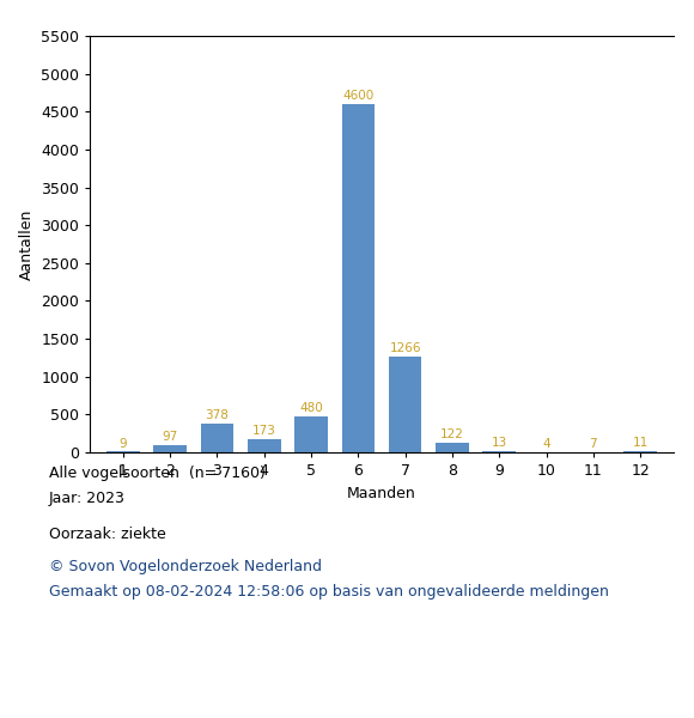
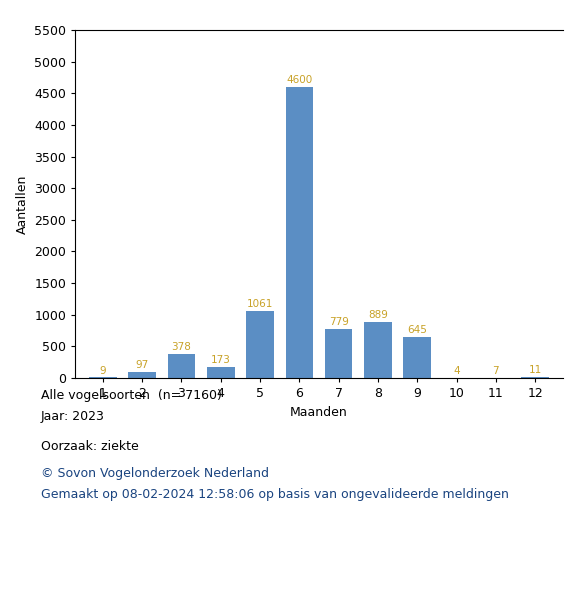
5: 480 -> 1061
7: 1266 -> 779
8: 122 -> 889
9: 13 -> 645
